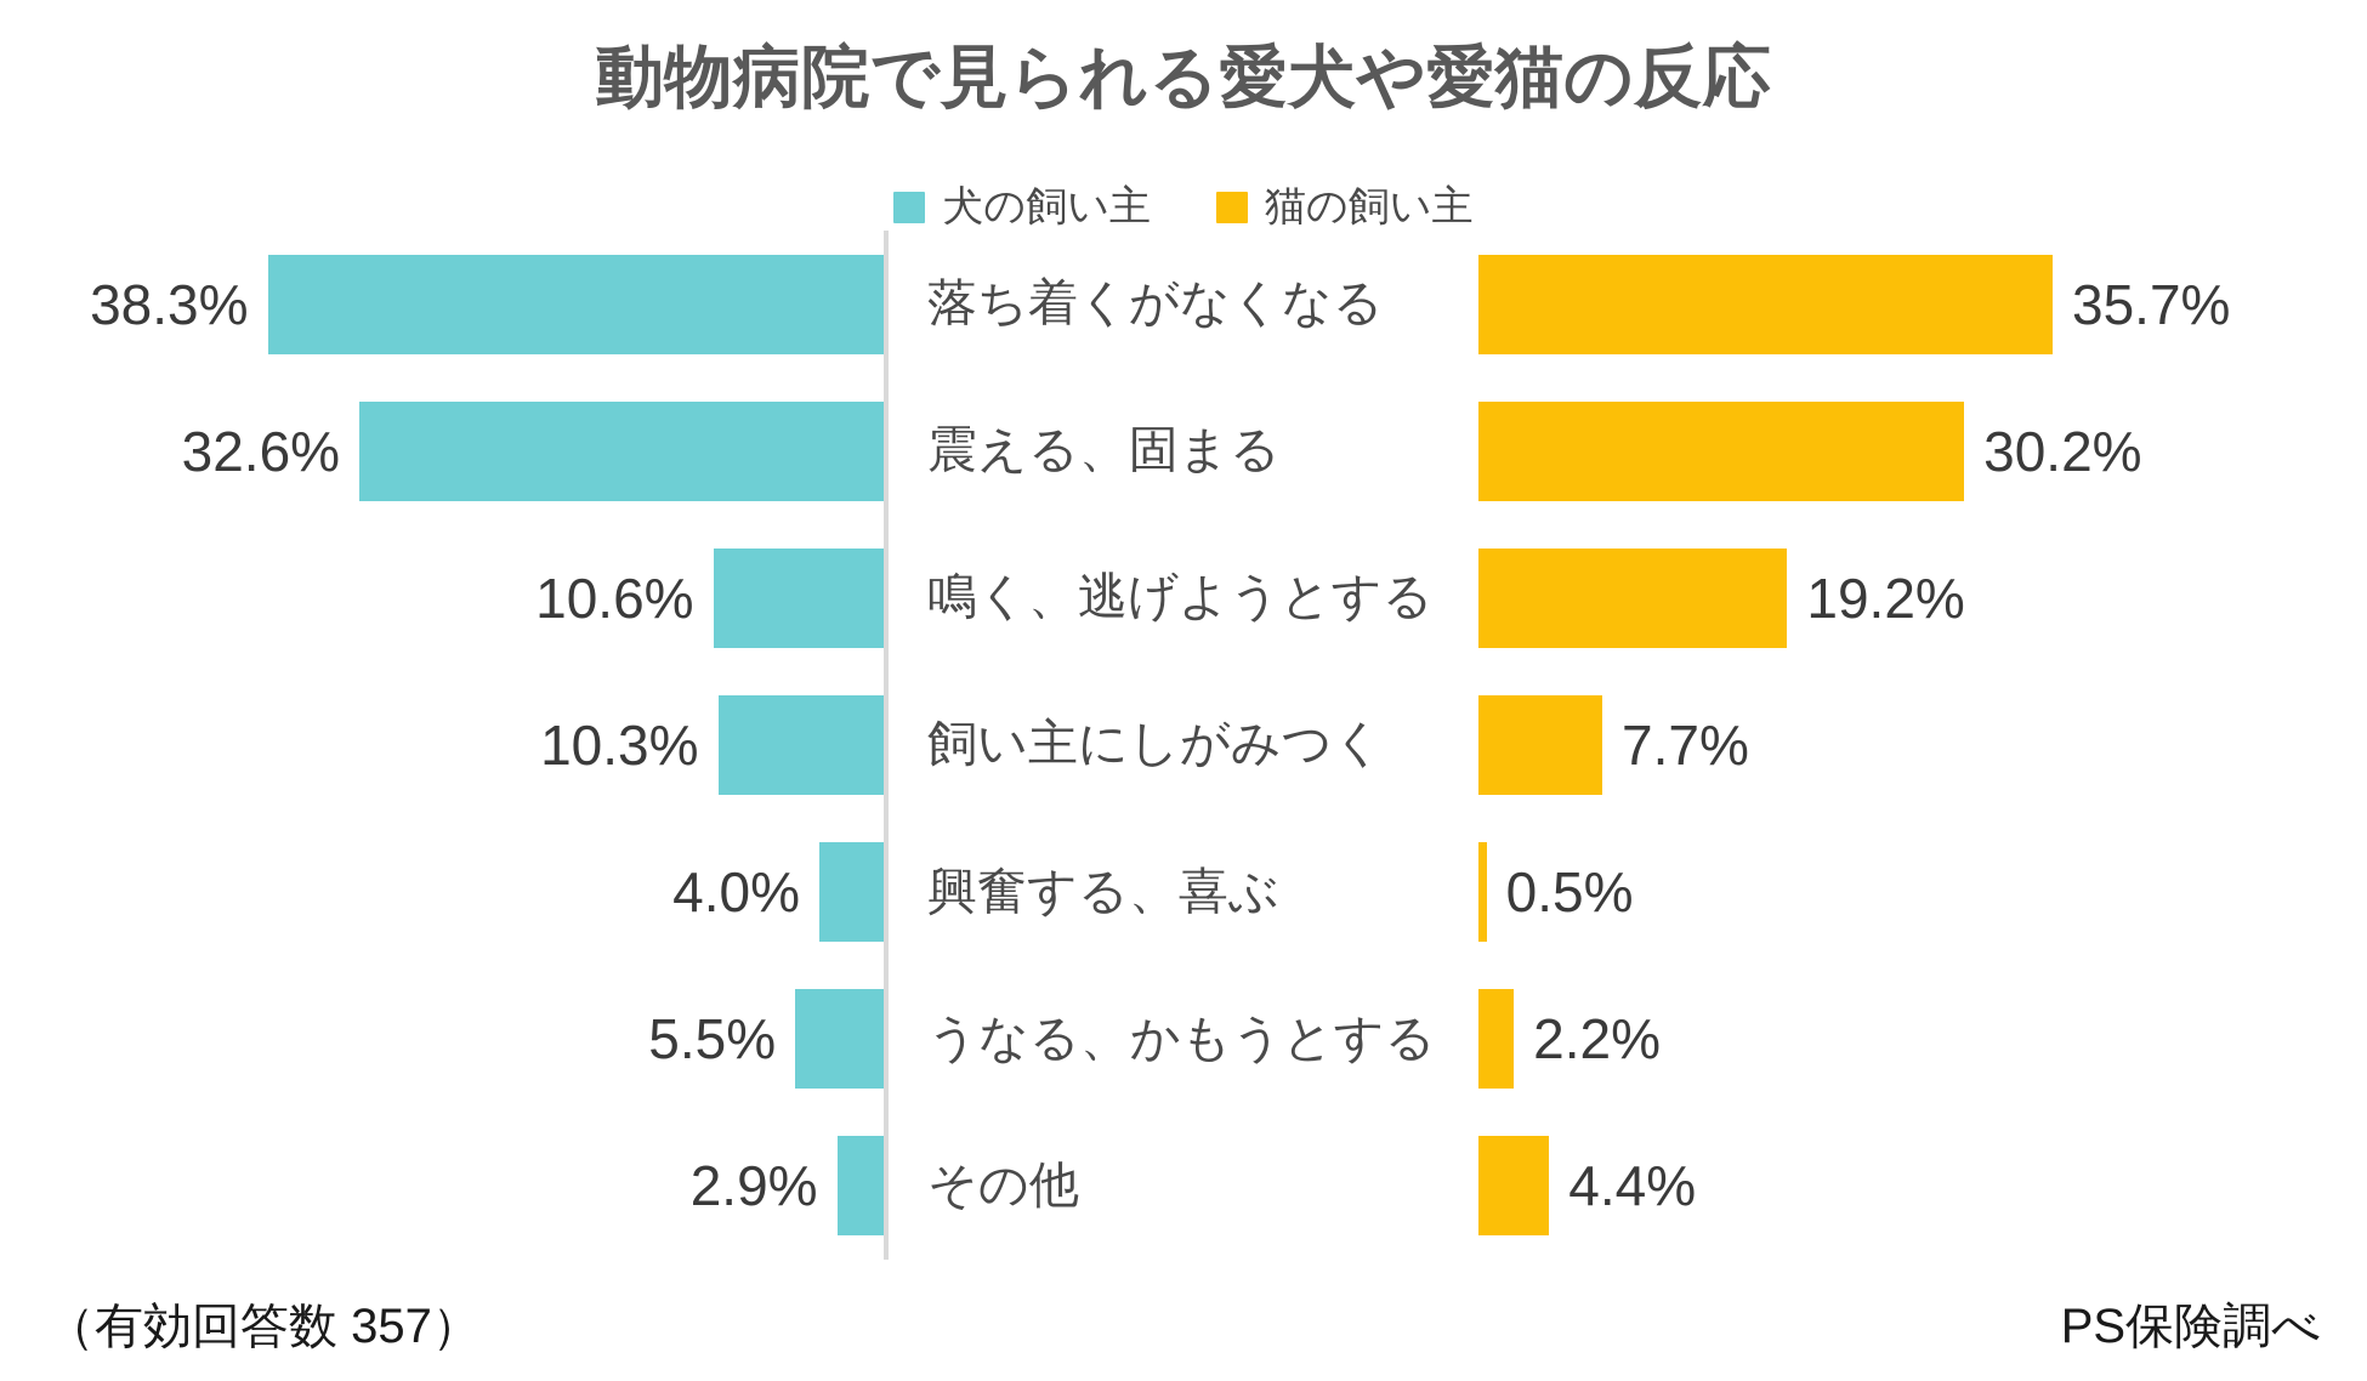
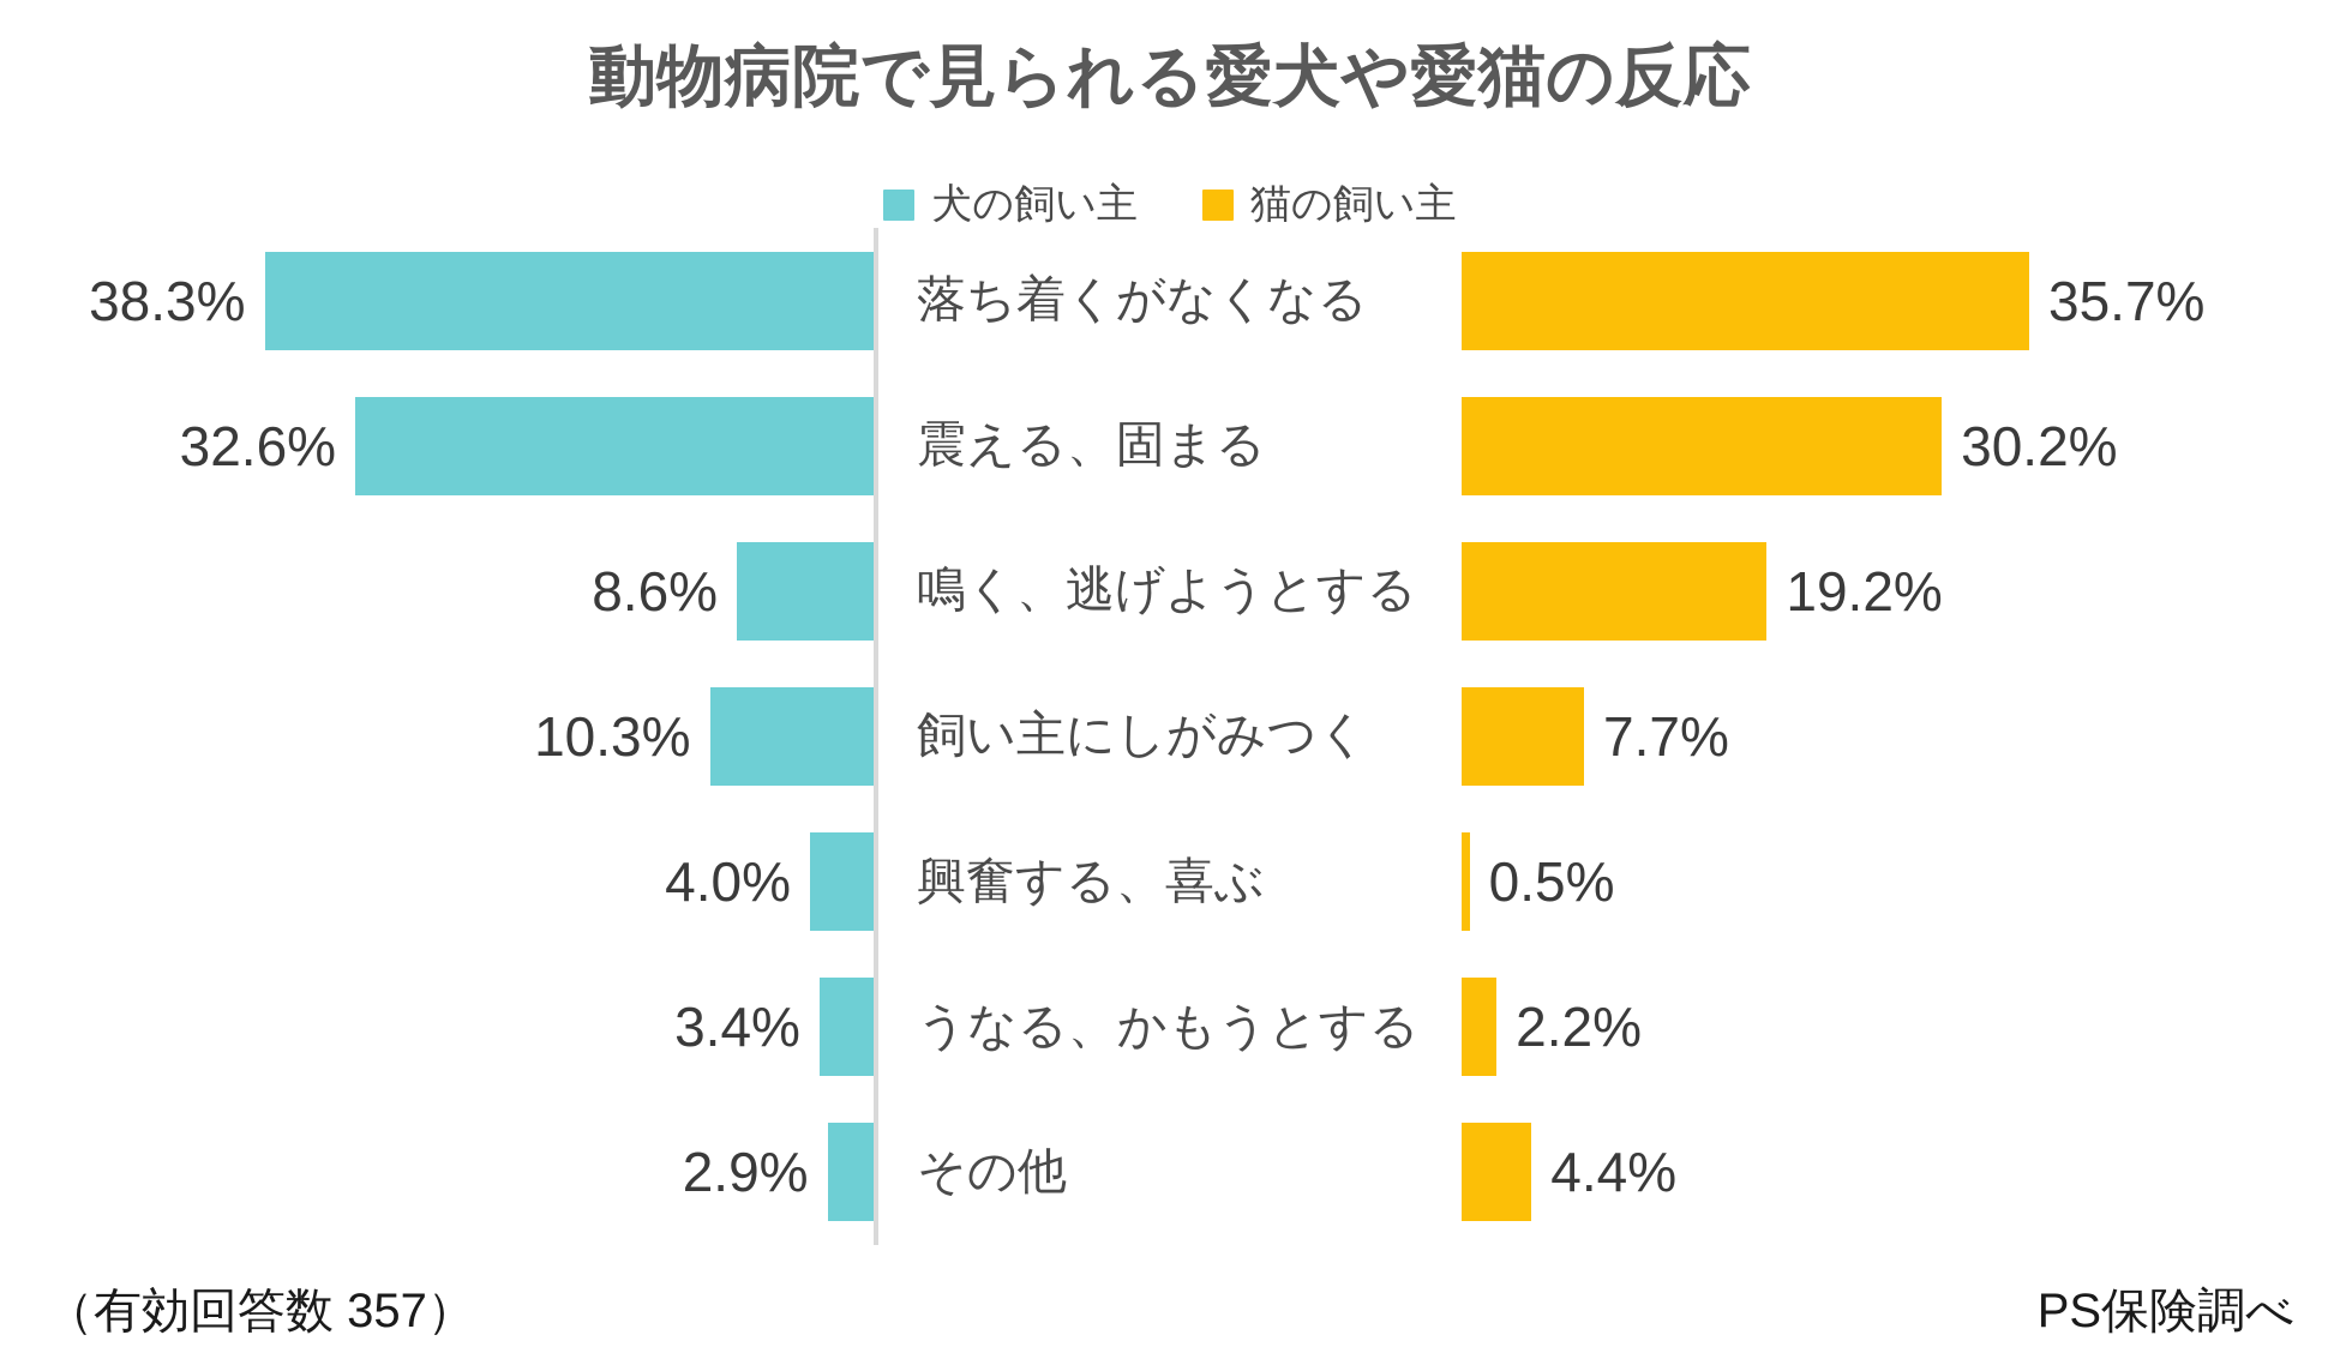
犬の飼い主/鳴く、逃げようとする: 10.6% -> 8.6%
犬の飼い主/うなる、かもうとする: 5.5% -> 3.4%
